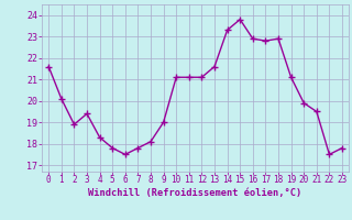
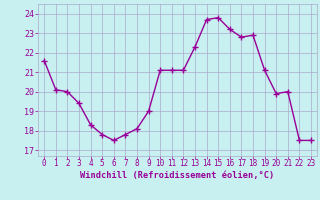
2: 18.9 -> 20.0
13: 21.6 -> 22.3
14: 23.3 -> 23.7
16: 22.9 -> 23.2
21: 19.5 -> 20.0
23: 17.8 -> 17.5
